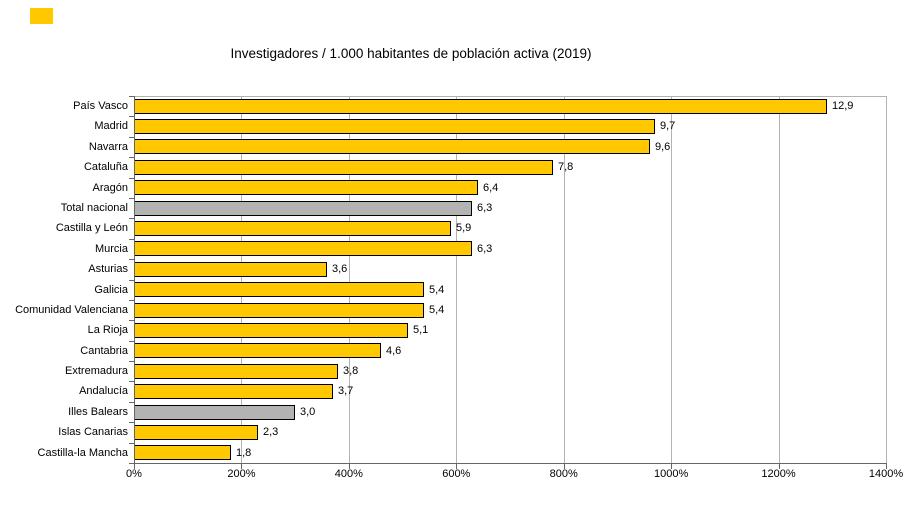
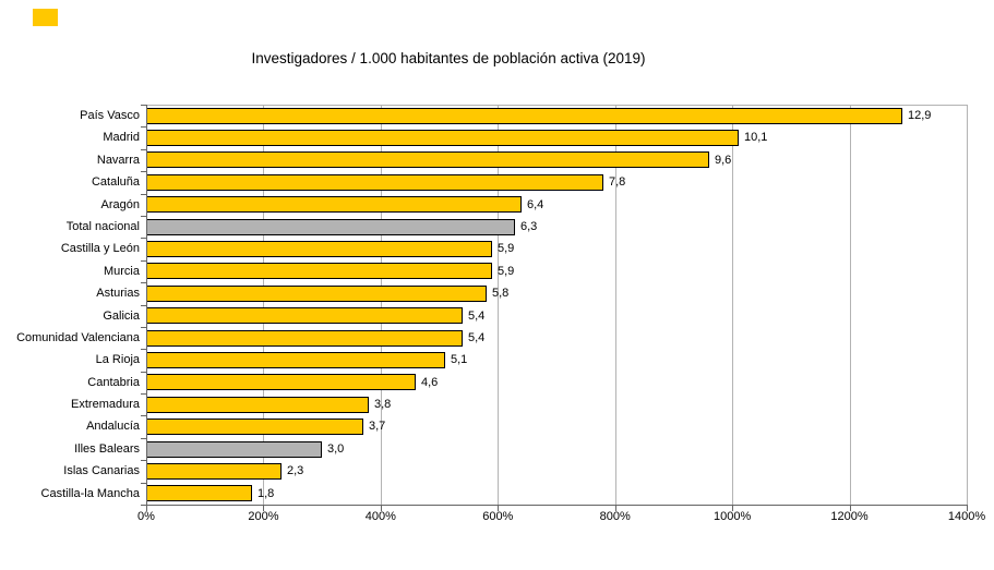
Madrid: 9,7 -> 10,1
Murcia: 6,3 -> 5,9
Asturias: 3,6 -> 5,8
